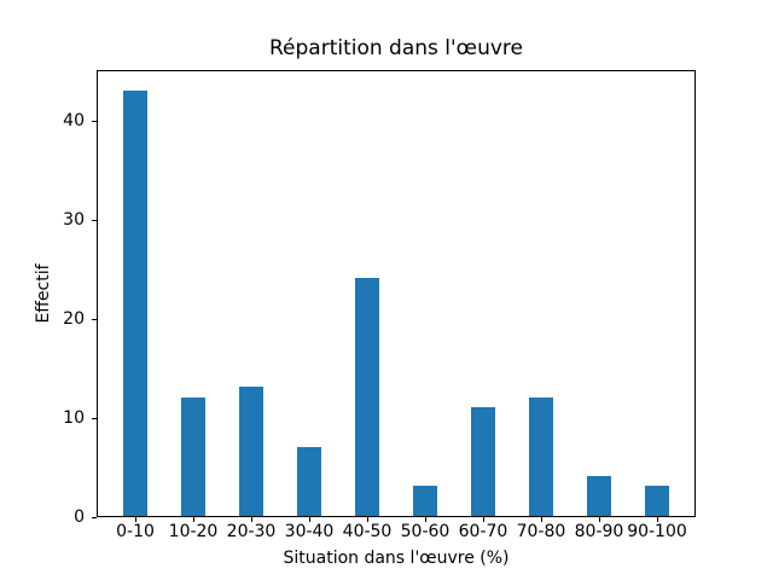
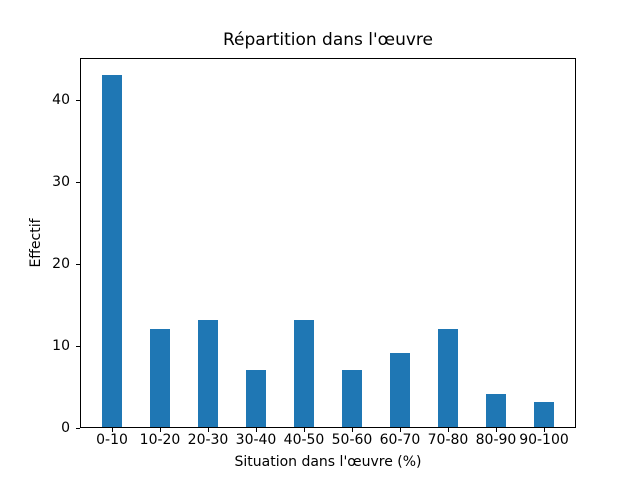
40-50: 24 -> 13
50-60: 3 -> 7
60-70: 11 -> 9
